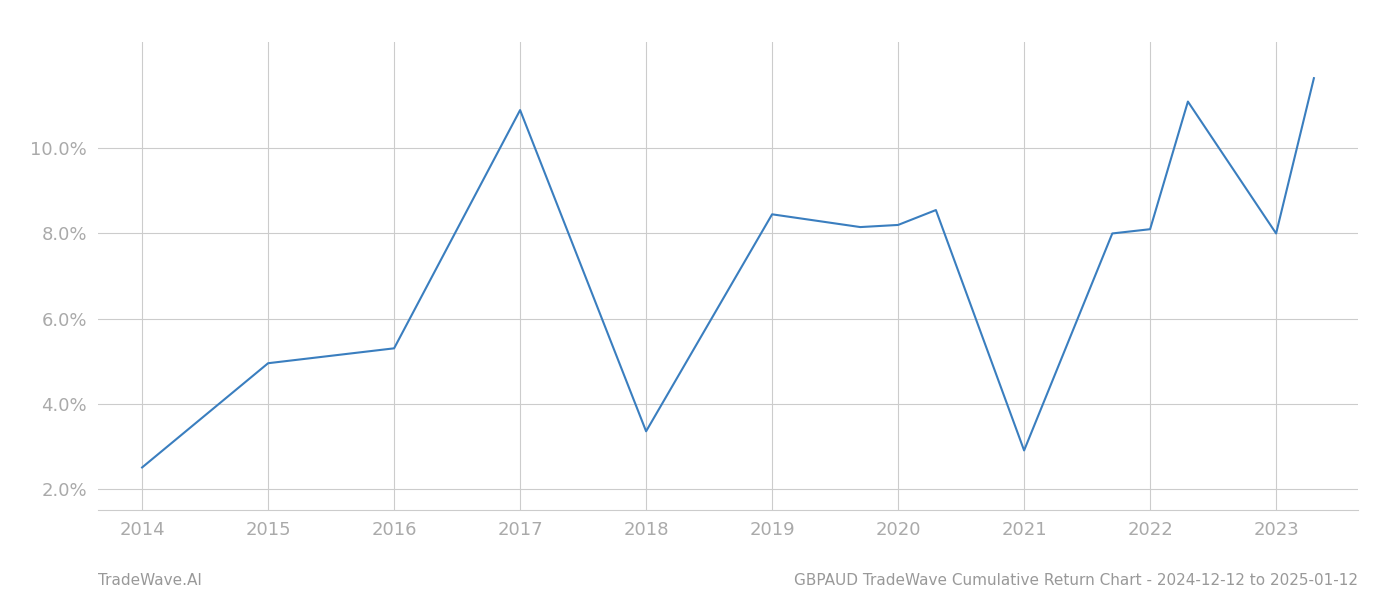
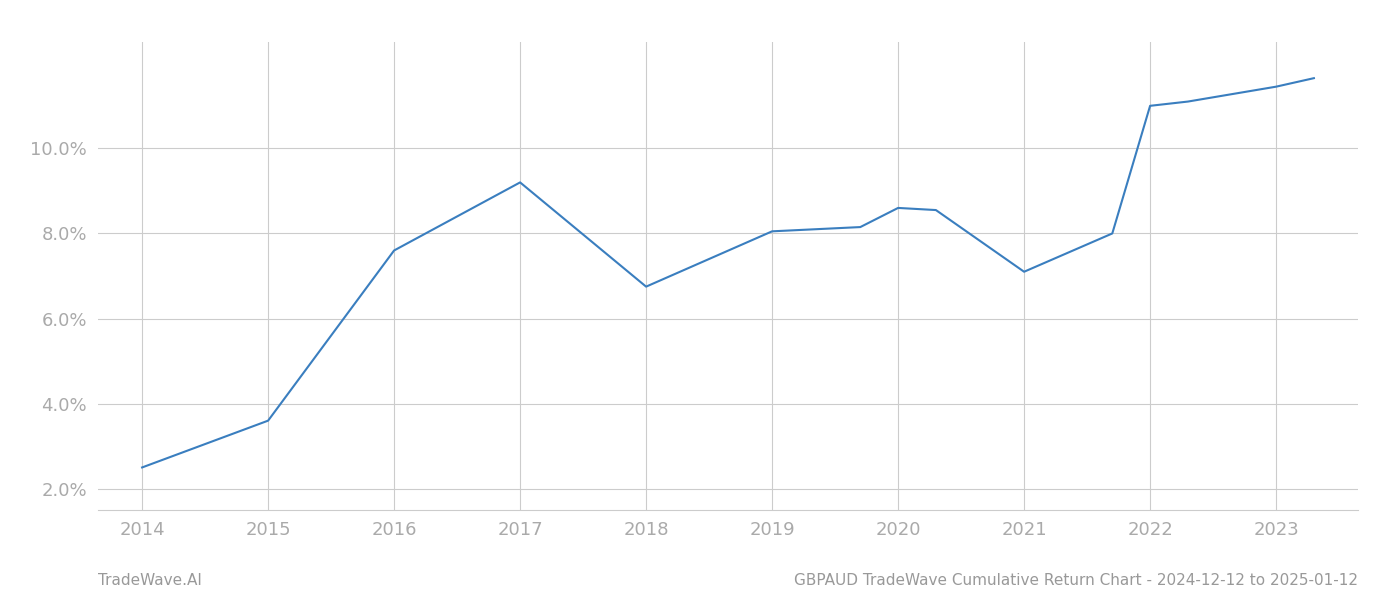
2015: 4.95% -> 3.60%
2016: 5.30% -> 7.60%
2017: 10.90% -> 9.20%
2018: 3.35% -> 6.75%
2019: 8.45% -> 8.05%
2020: 8.20% -> 8.60%
2021: 2.90% -> 7.10%
2022: 8.10% -> 11.00%
2023: 8.00% -> 11.45%
